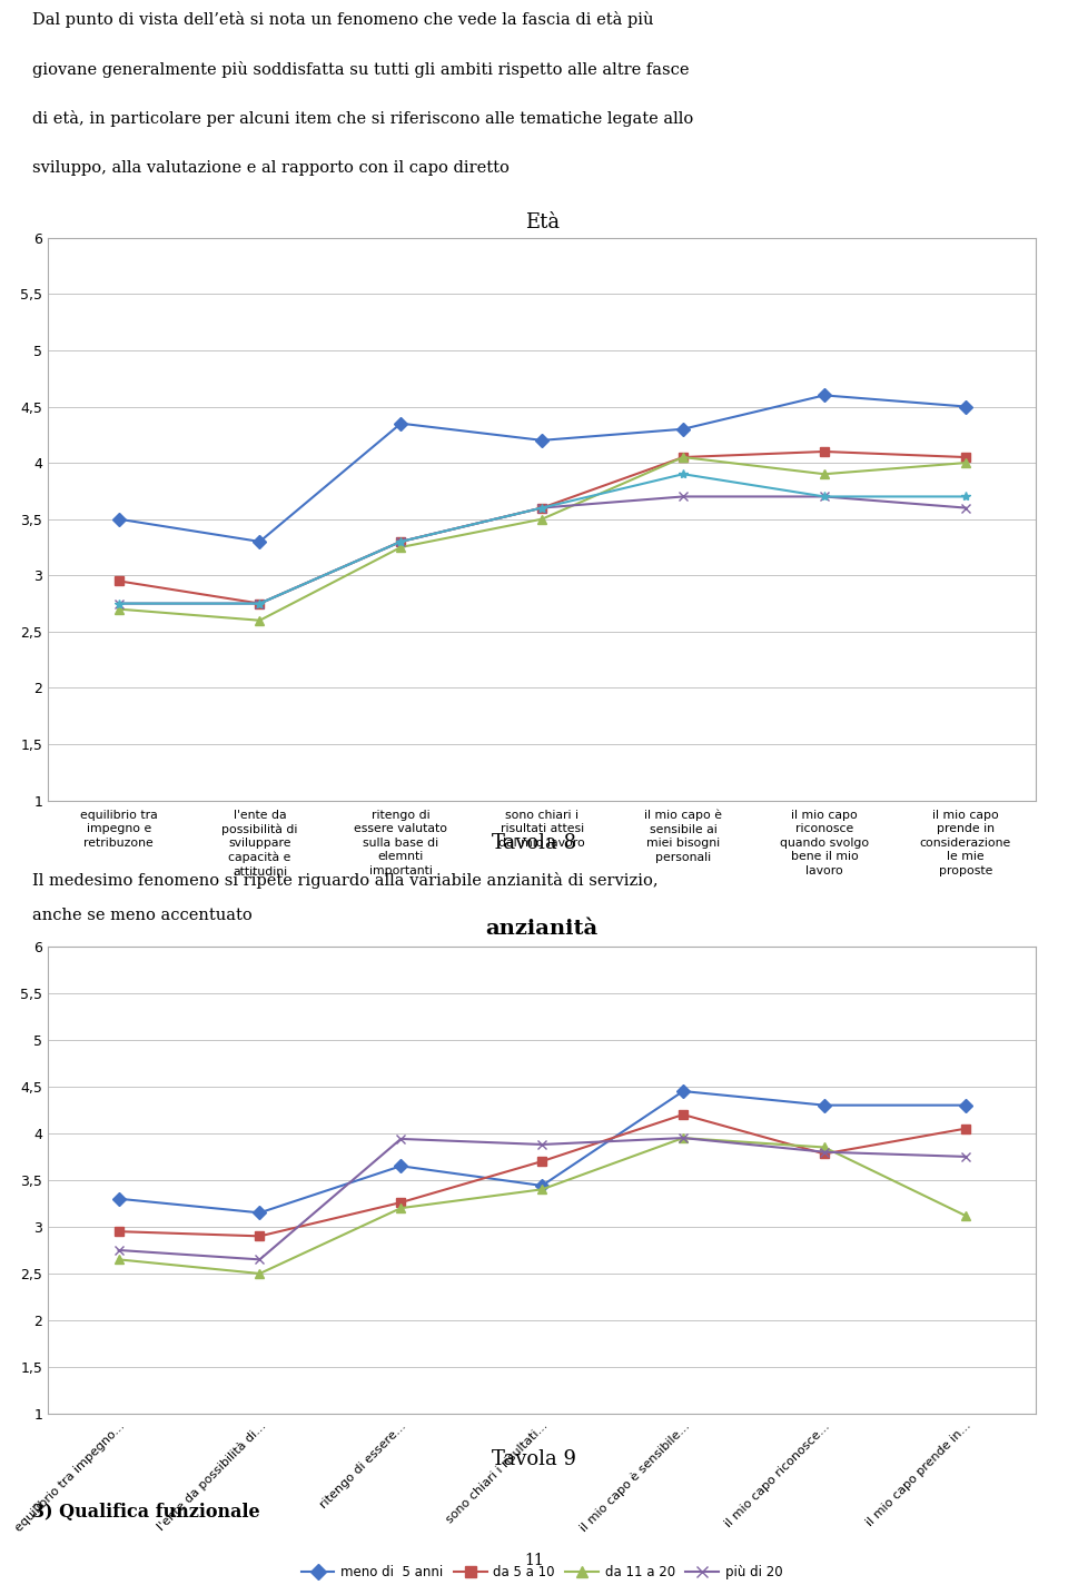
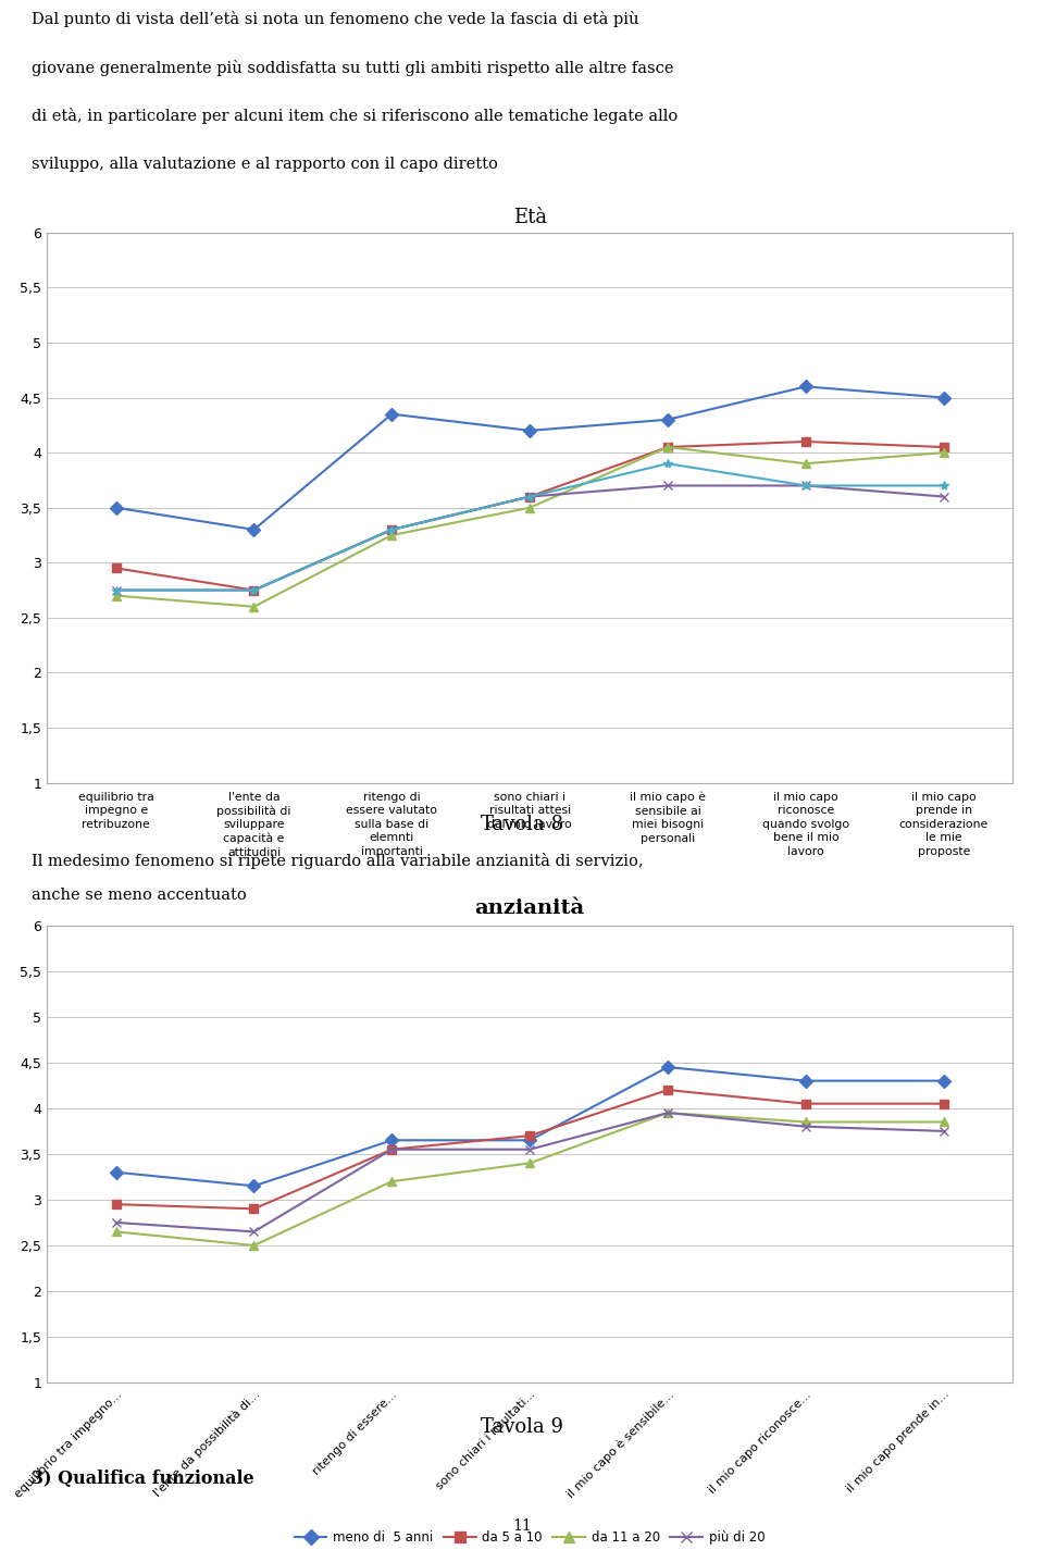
anzianità/da 5 a 10/ritengo di essere...: 3,26 -> 3,55
anzianità/più di 20/ritengo di essere...: 3,94 -> 3,55
anzianità/meno di 5 anni/sono chiari i risultati...: 3,44 -> 3,65
anzianità/più di 20/sono chiari i risultati...: 3,88 -> 3,55
anzianità/da 5 a 10/il mio capo riconosce...: 3,78 -> 4,05
anzianità/da 11 a 20/il mio capo prende in...: 3,12 -> 3,85
